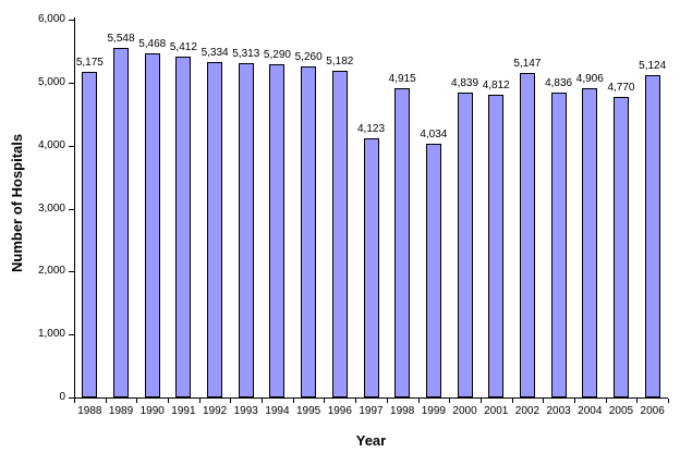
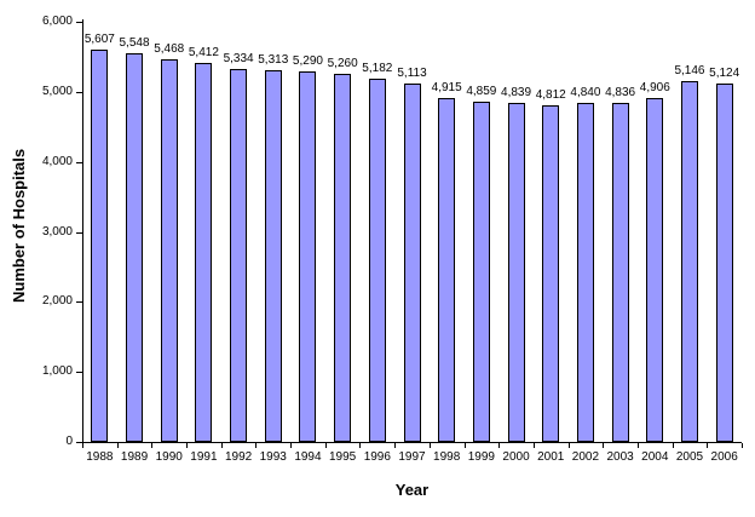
1988: 5,175 -> 5,607
1997: 4,123 -> 5,113
1999: 4,034 -> 4,859
2002: 5,147 -> 4,840
2005: 4,770 -> 5,146
